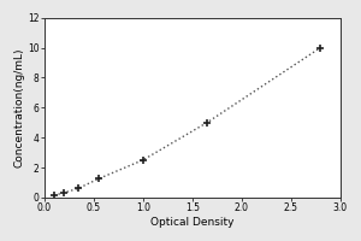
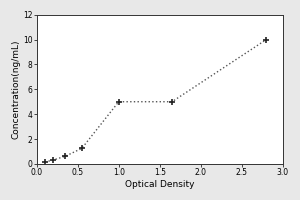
1.0: 2.5 -> 5.0
